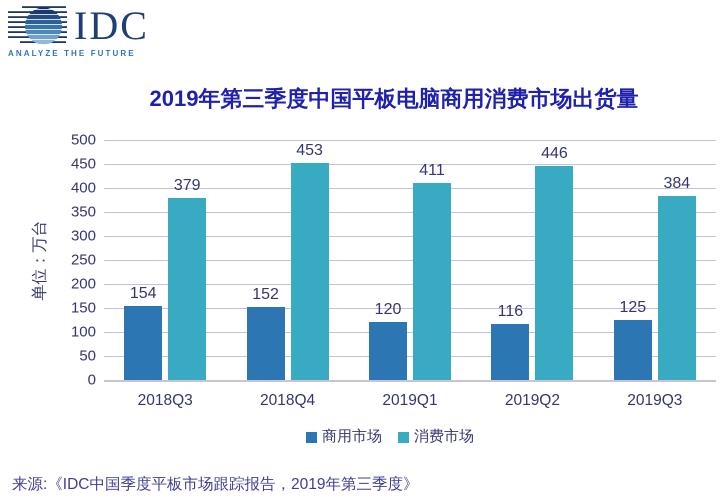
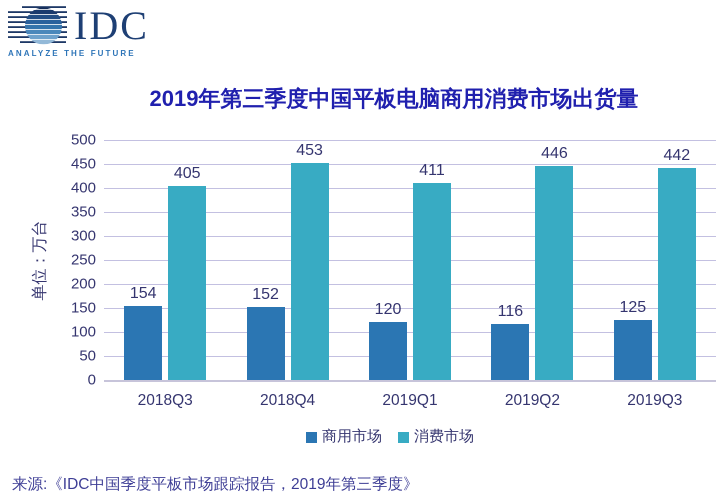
消费市场/2018Q3: 379 -> 405
消费市场/2019Q3: 384 -> 442
